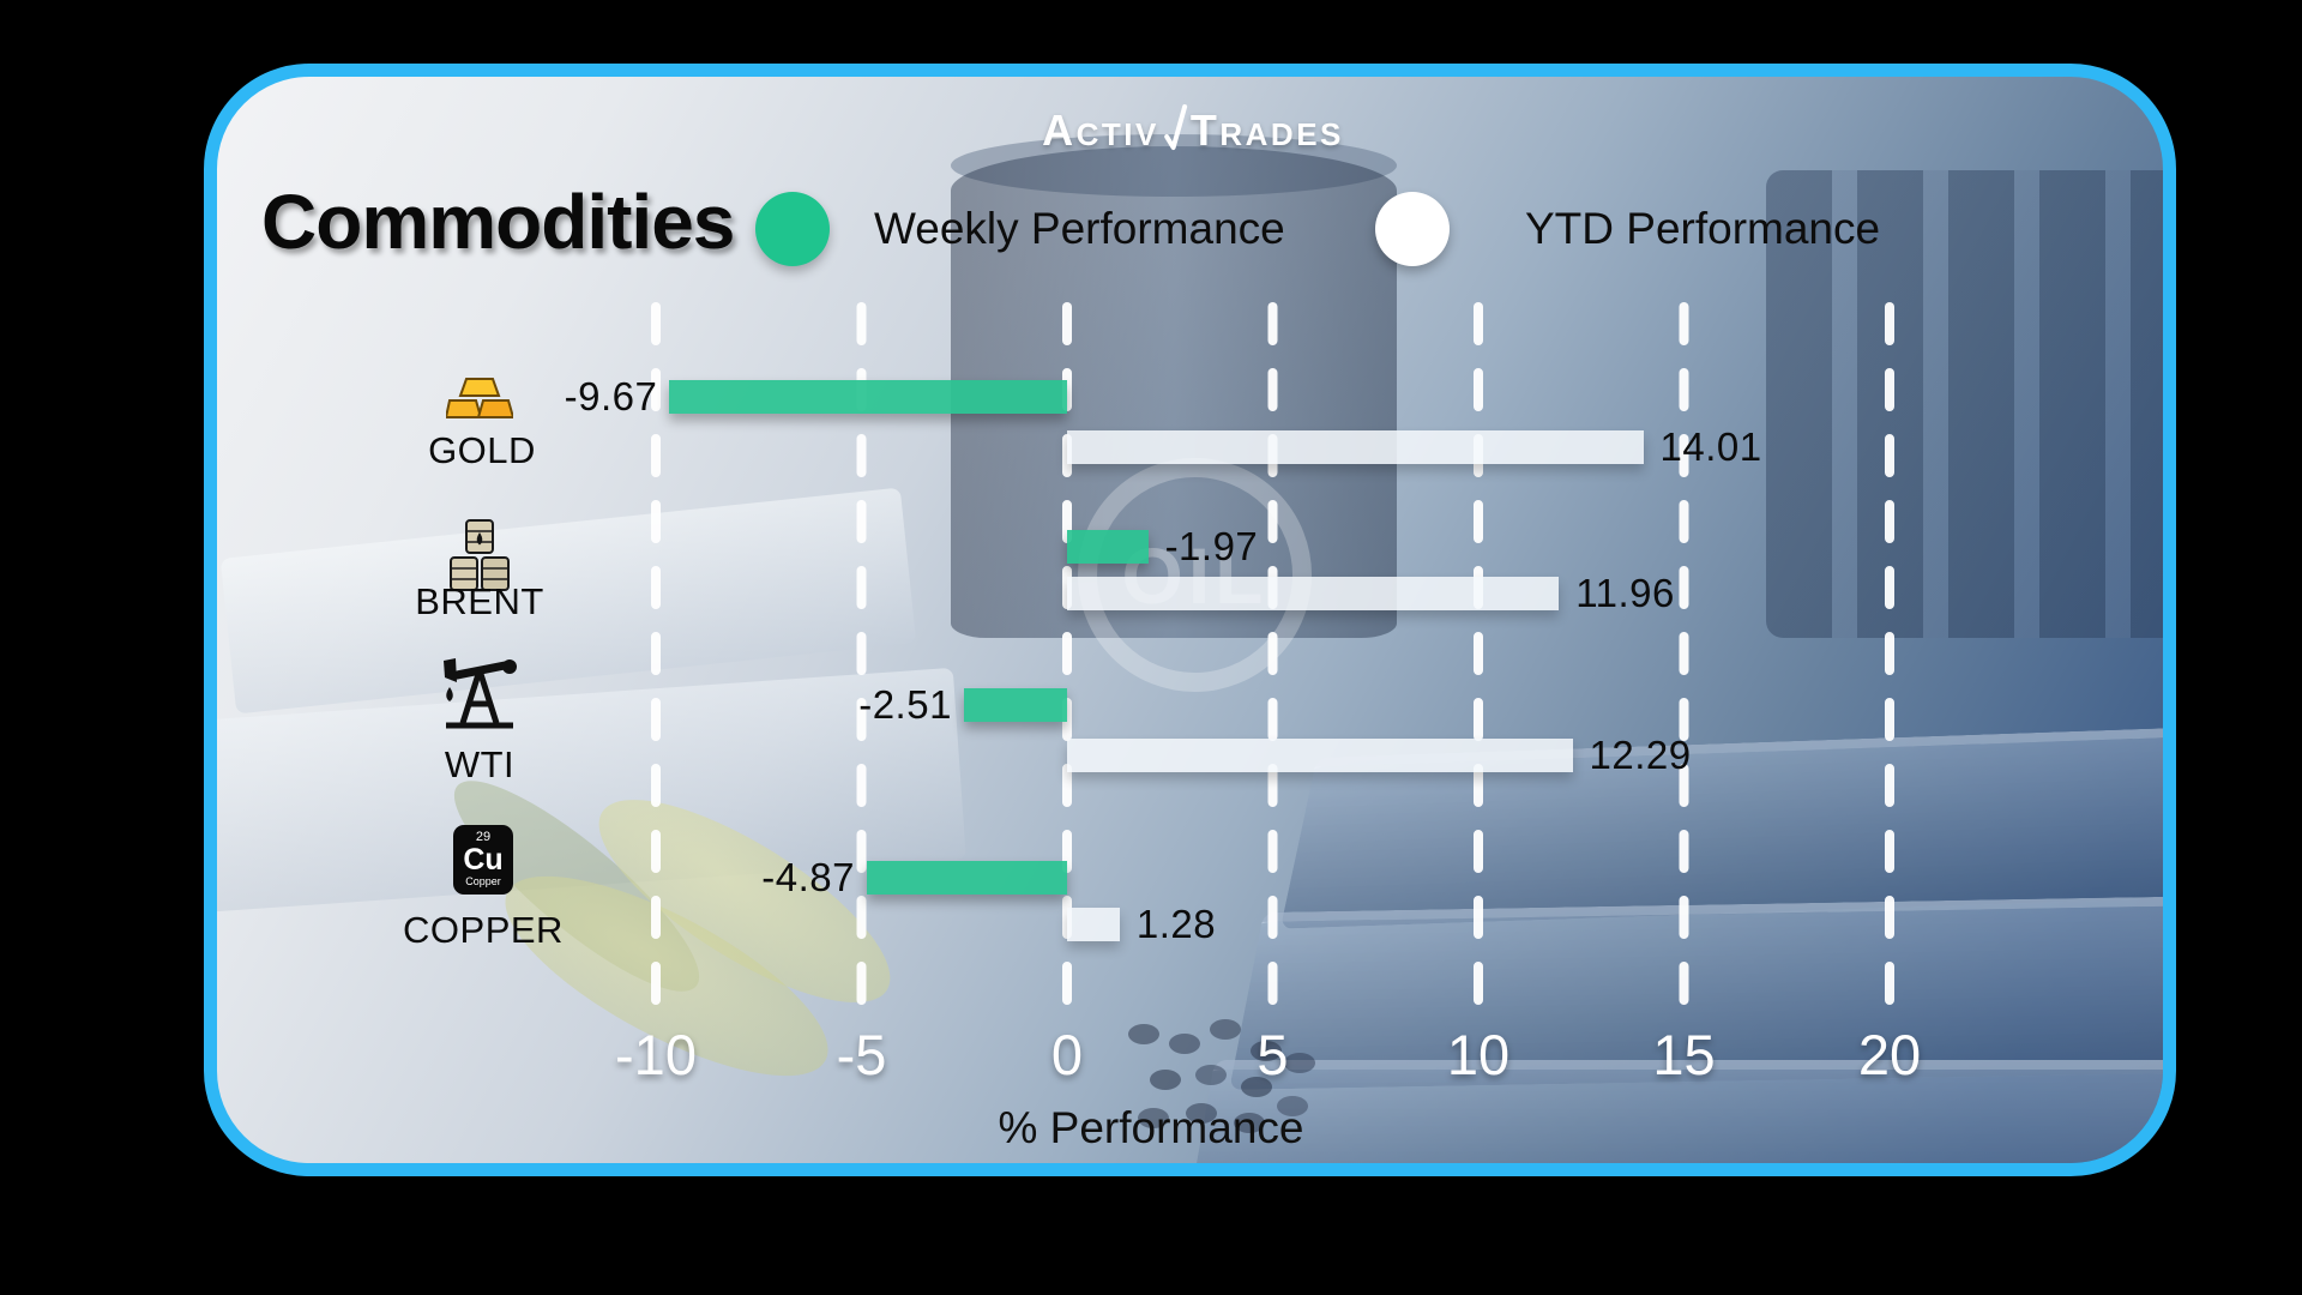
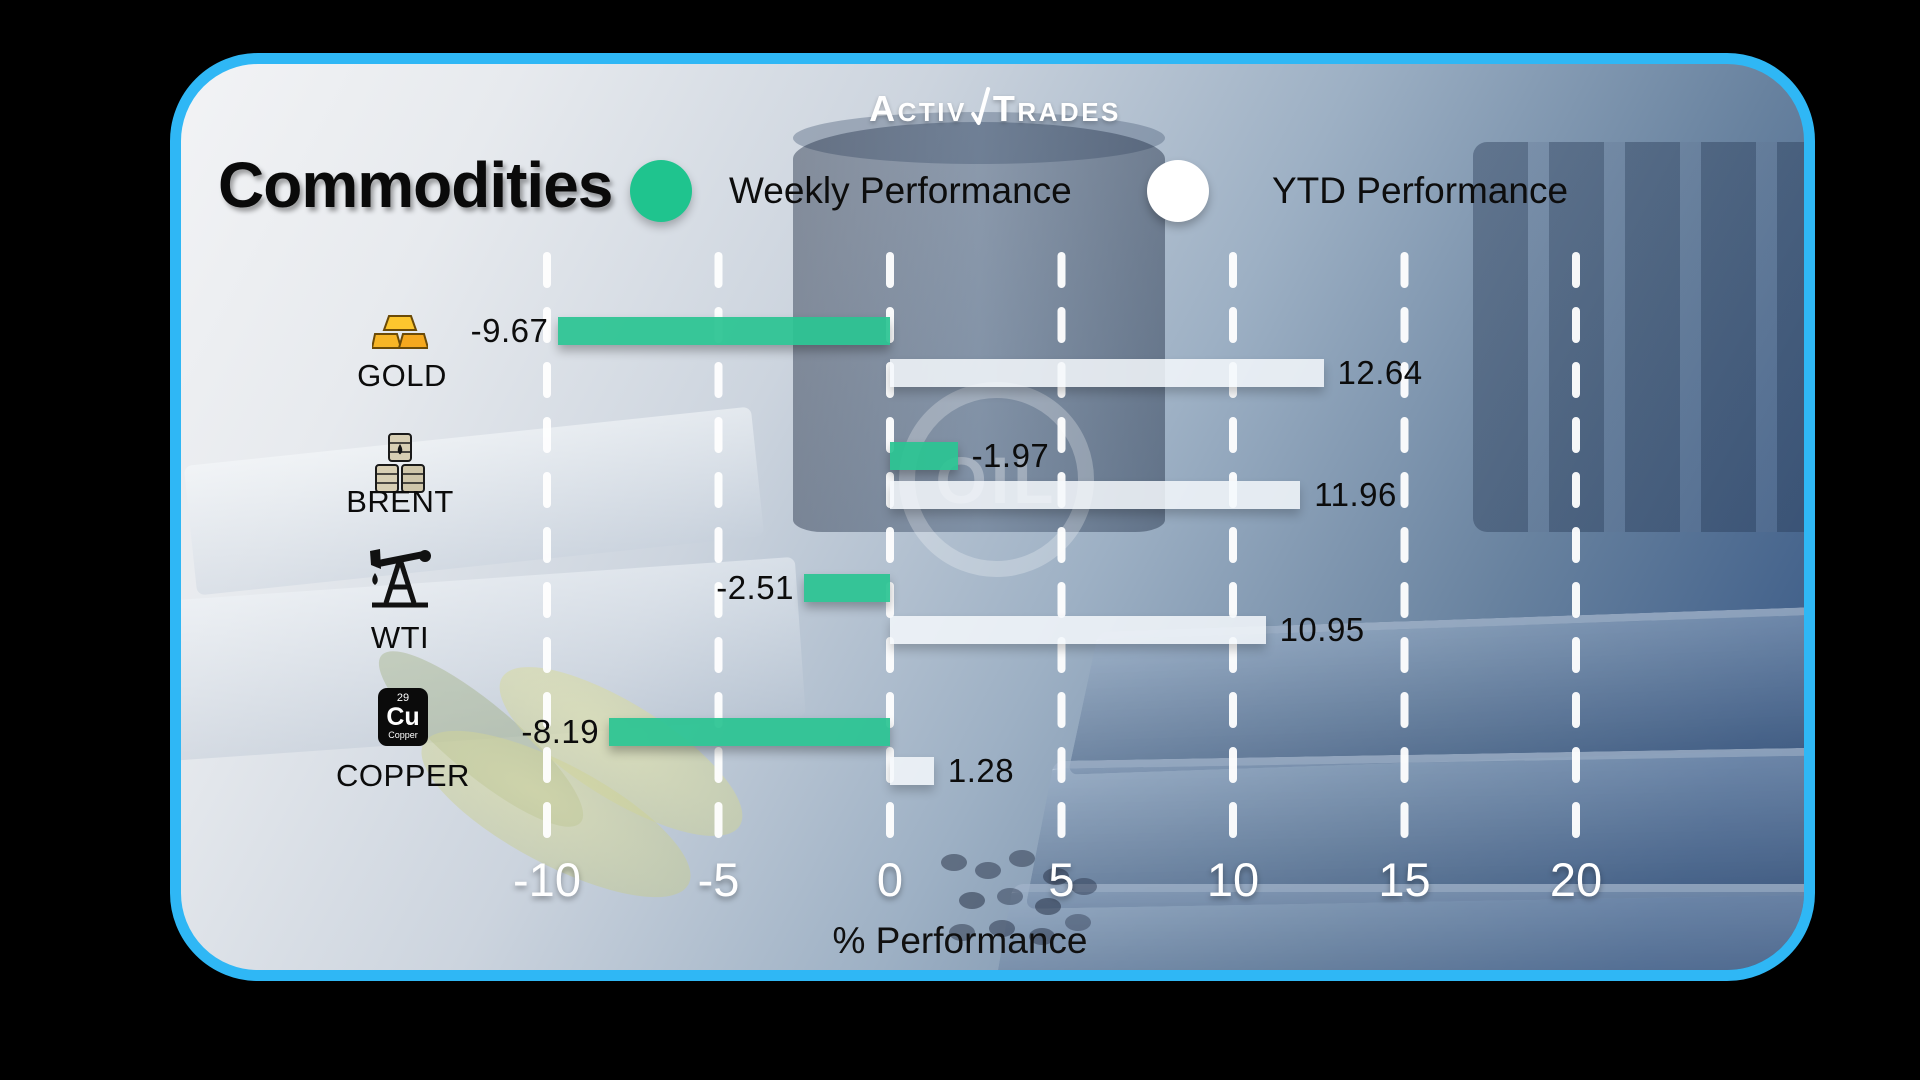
YTD Performance/GOLD: 14.01 -> 12.64
YTD Performance/WTI: 12.29 -> 10.95
Weekly Performance/COPPER: -4.87 -> -8.19
